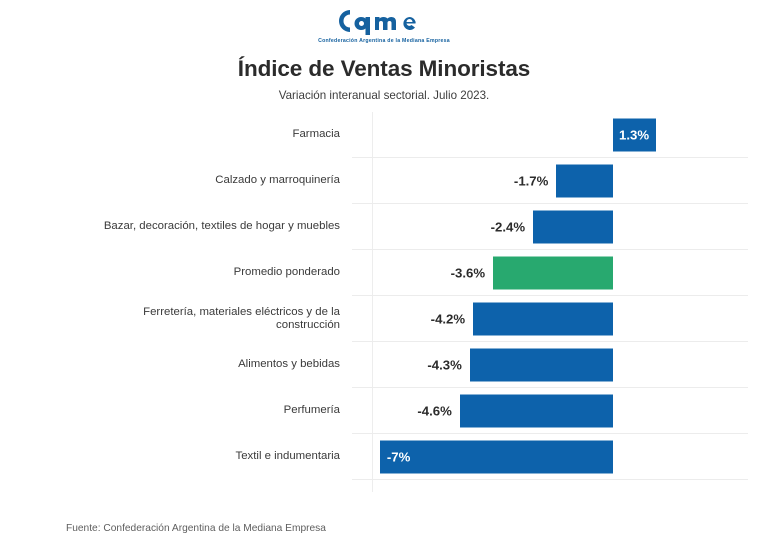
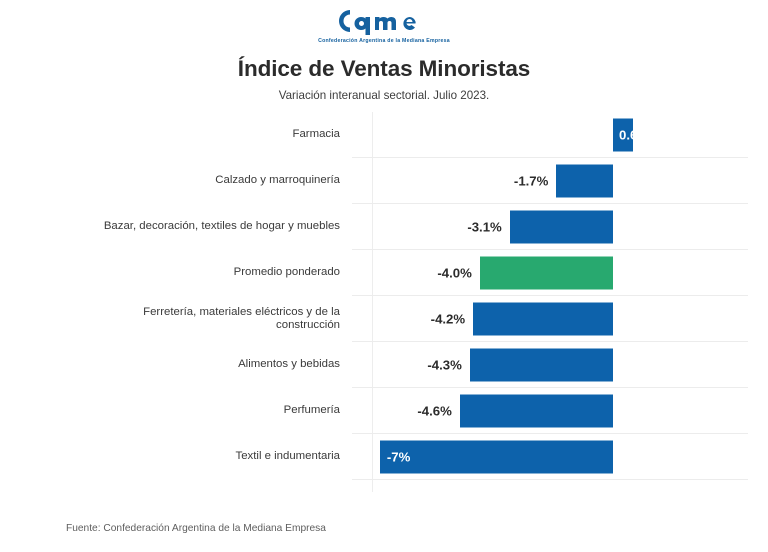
Farmacia: 1.3% -> 0.6%
Bazar, decoración, textiles de hogar y muebles: -2.4% -> -3.1%
Promedio ponderado: -3.6% -> -4.0%
